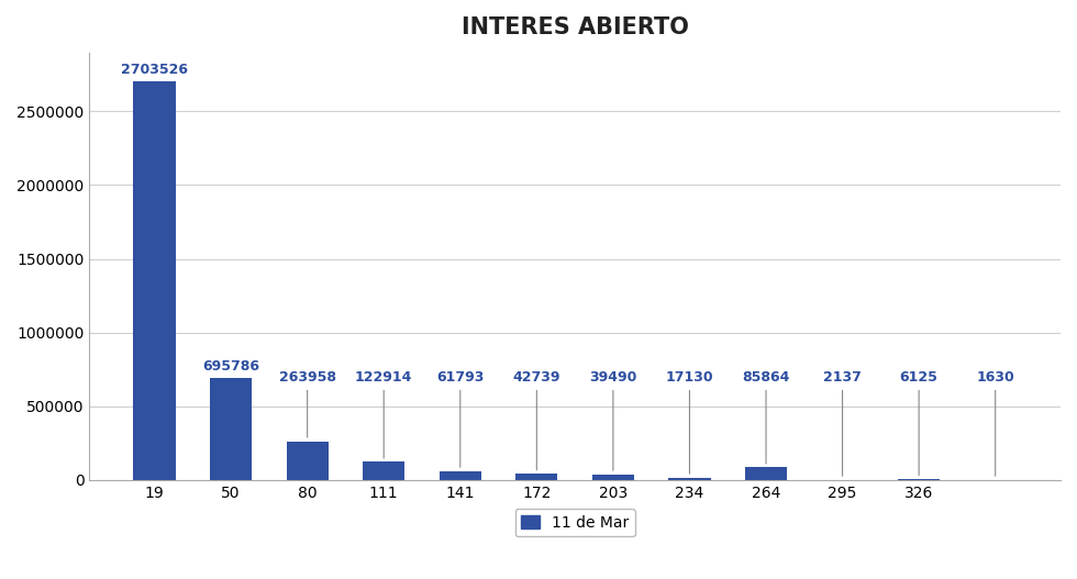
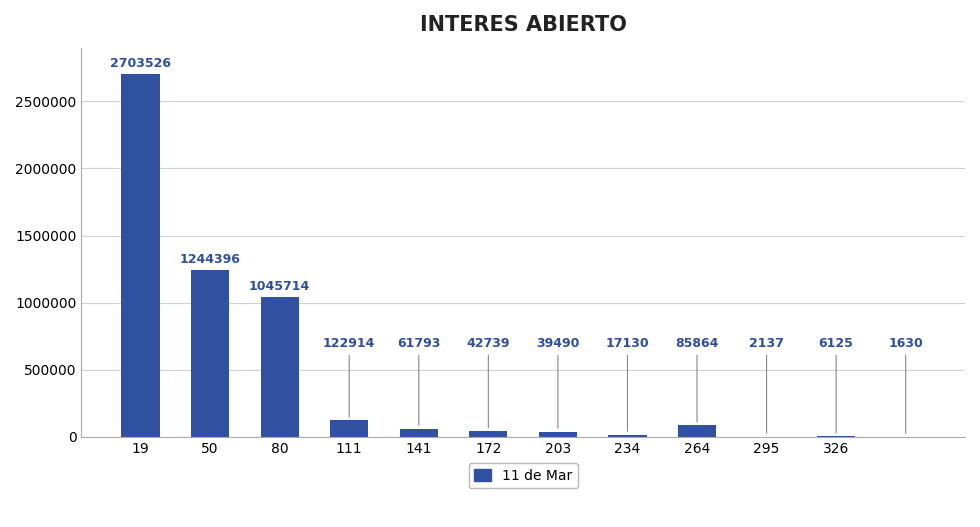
50: 695786 -> 1244396
80: 263958 -> 1045714
